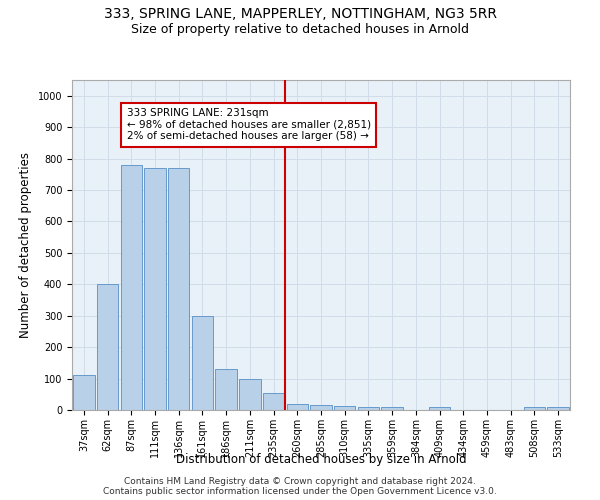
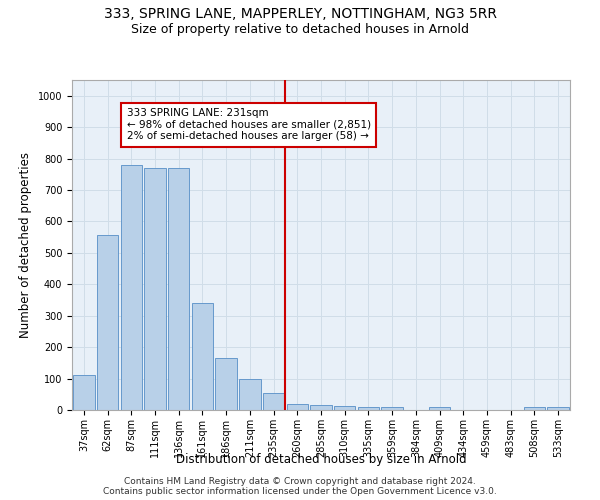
62sqm: 400 -> 557
161sqm: 300 -> 342
186sqm: 130 -> 165
